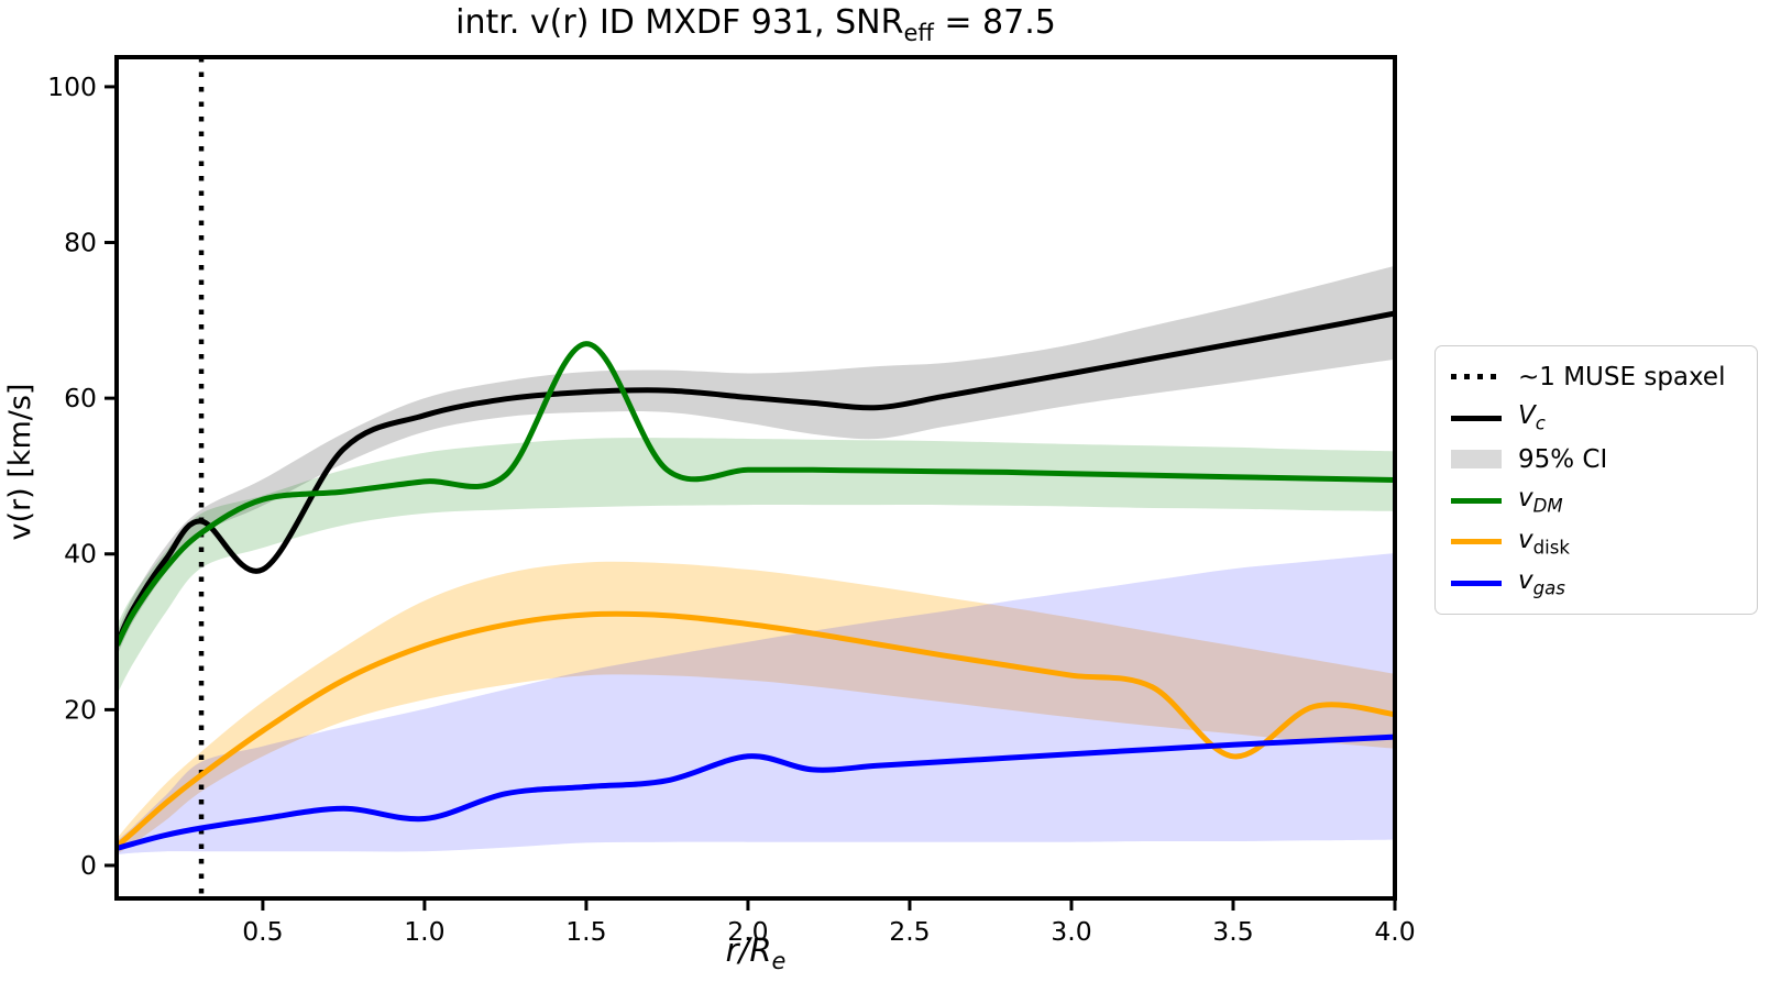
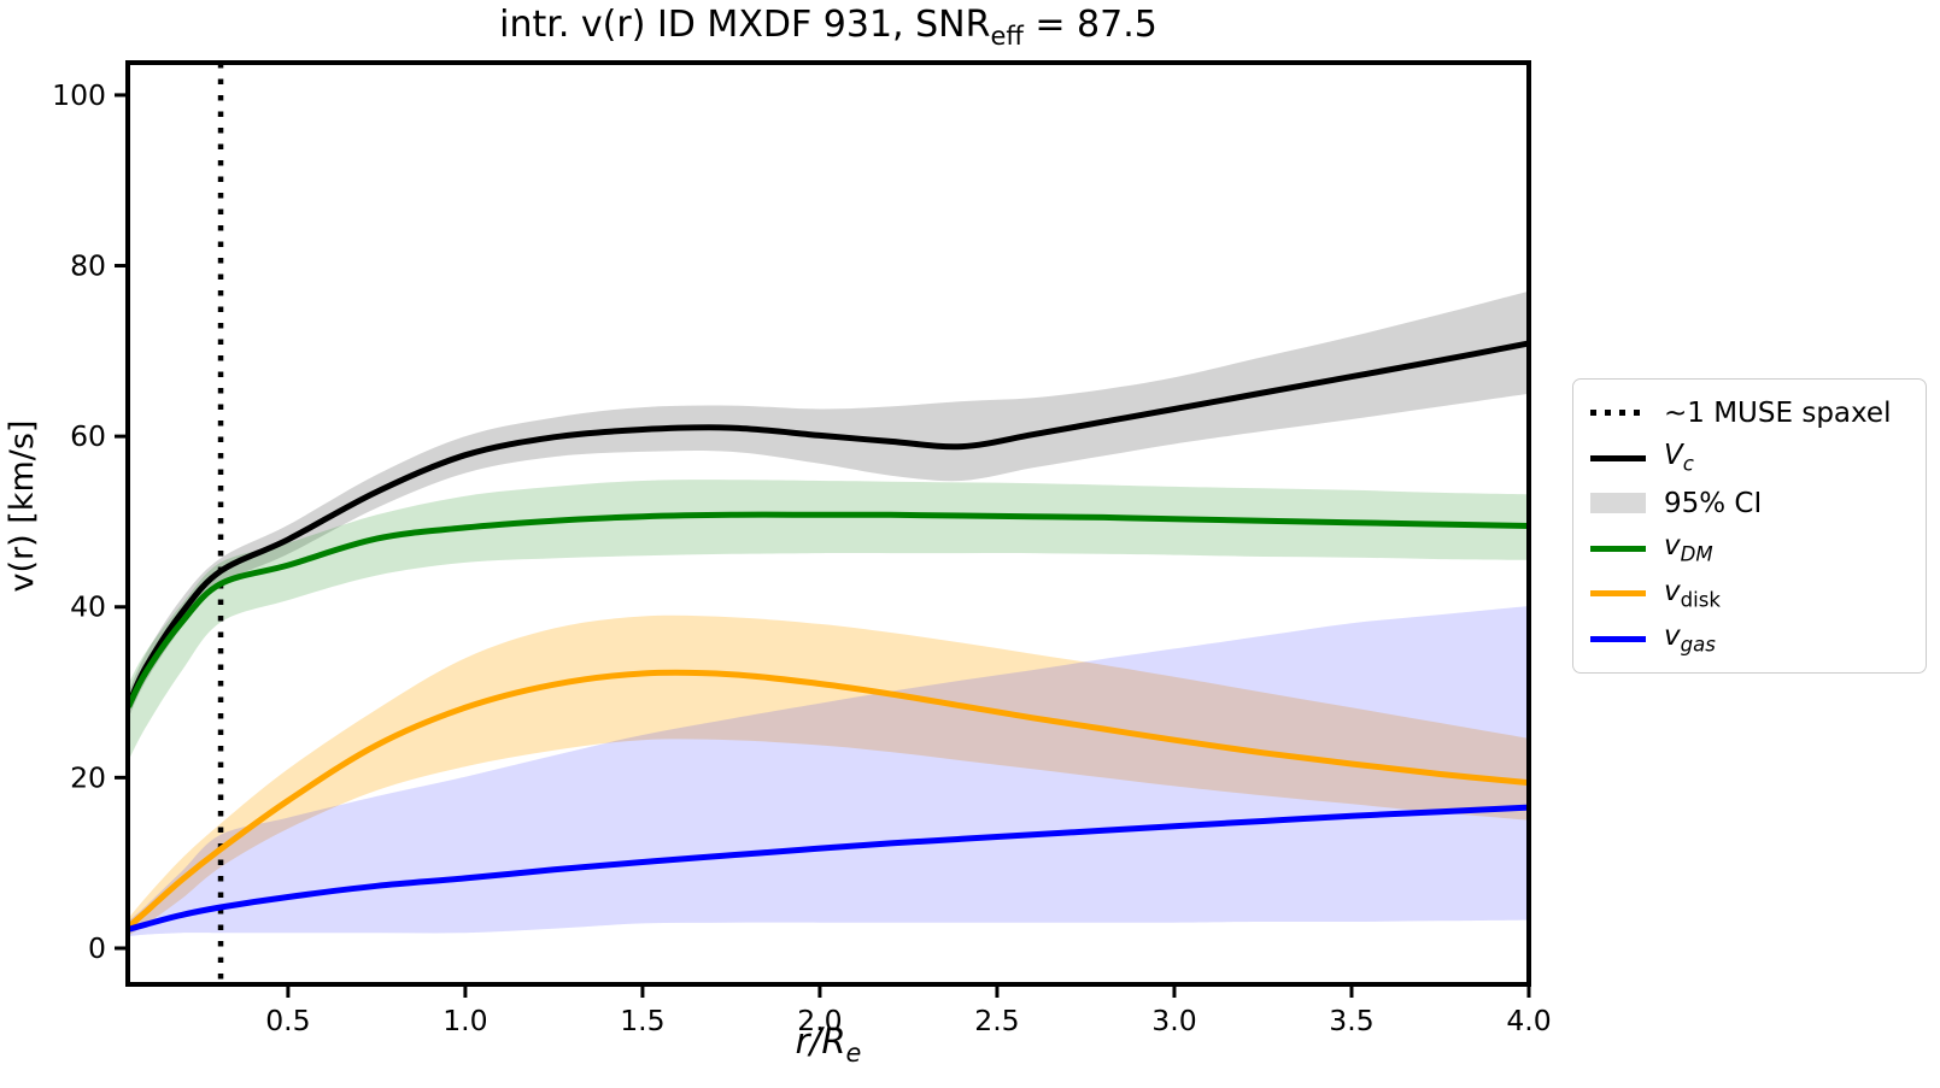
Vc/0.5: 38 -> 48
vDM/0.5: 47 -> 45
vgas/1.0: 6 -> 8
vDM/1.5: 67 -> 51
vgas/2.0: 14 -> 12
vdisk/3.5: 14 -> 22
